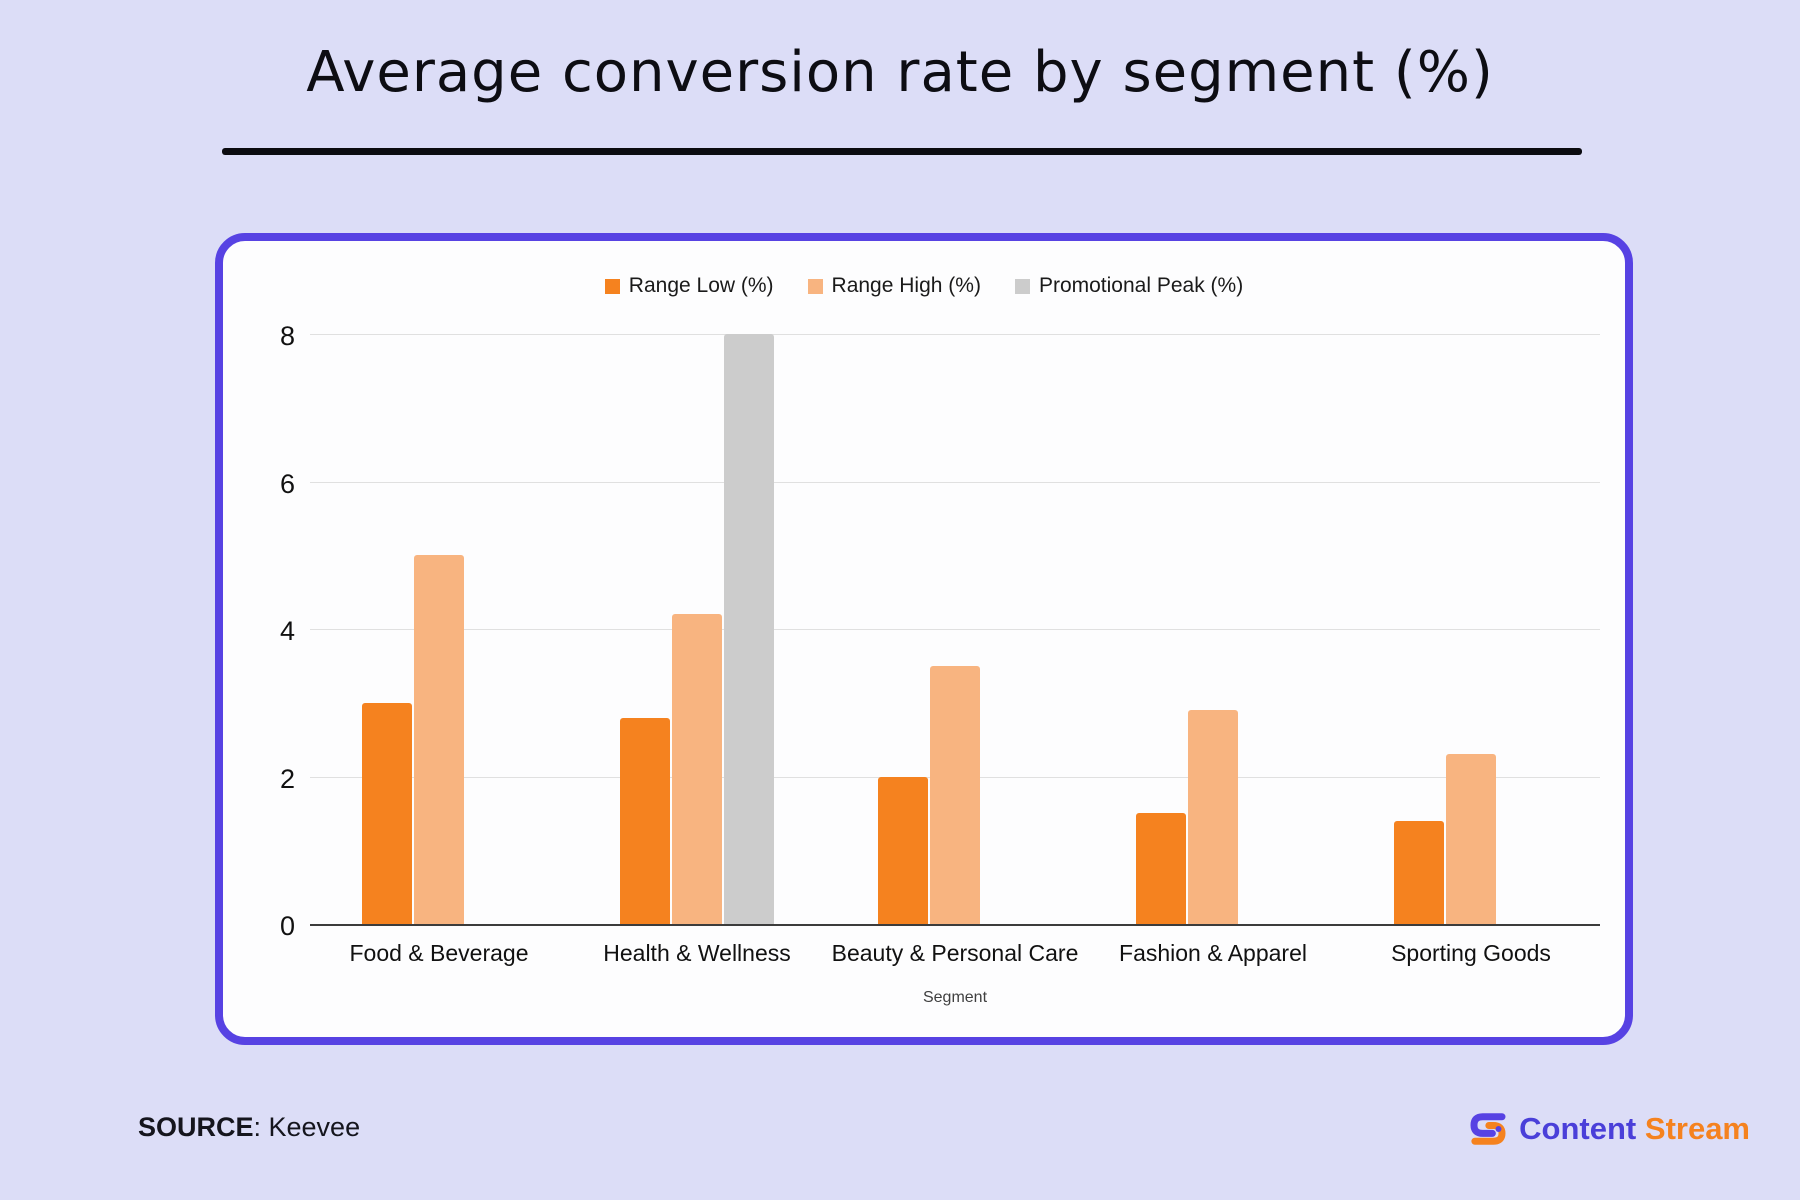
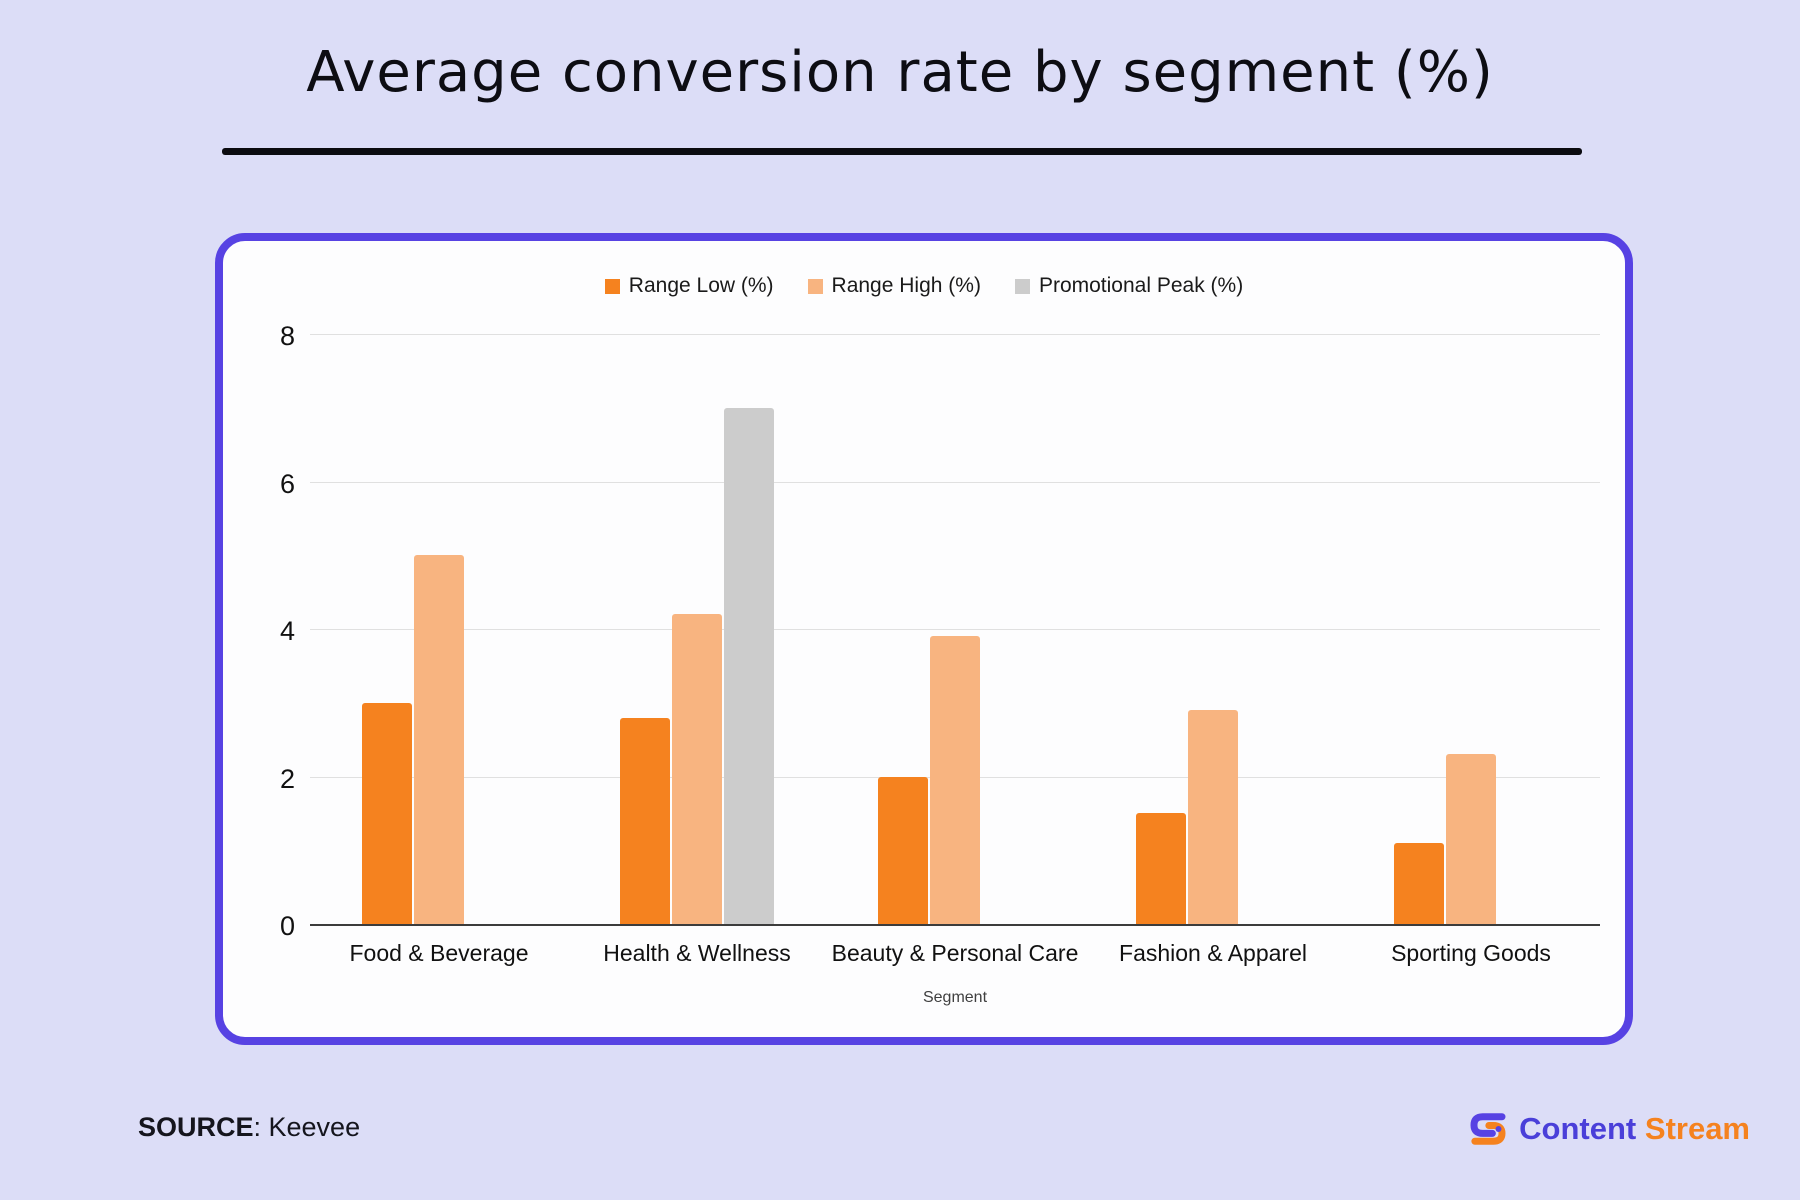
Promotional Peak (%)/Health & Wellness: 8 -> 7
Range High (%)/Beauty & Personal Care: 3.5 -> 3.9
Range Low (%)/Sporting Goods: 1.4 -> 1.1
